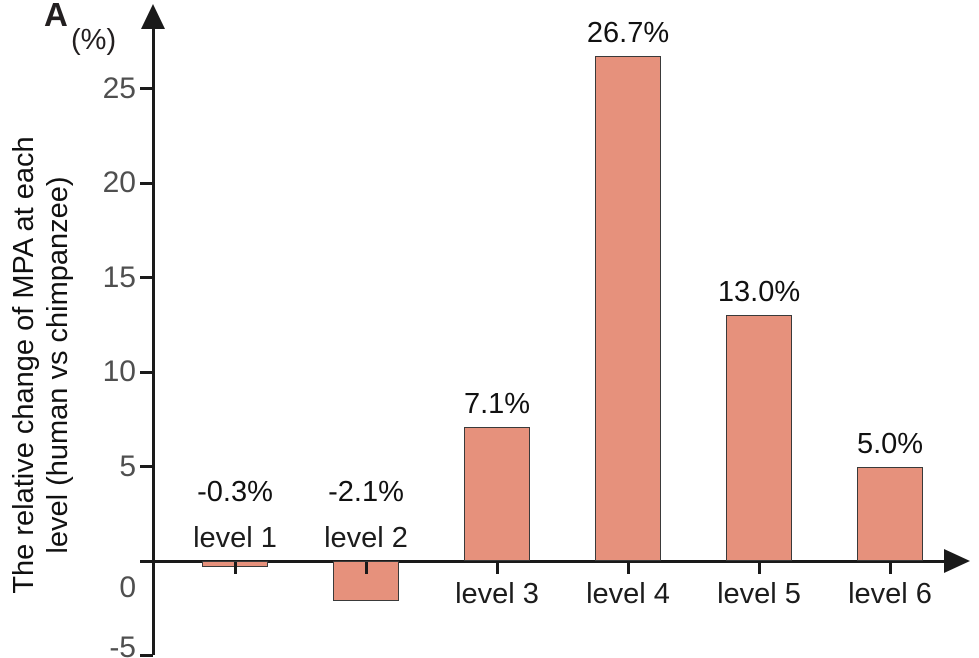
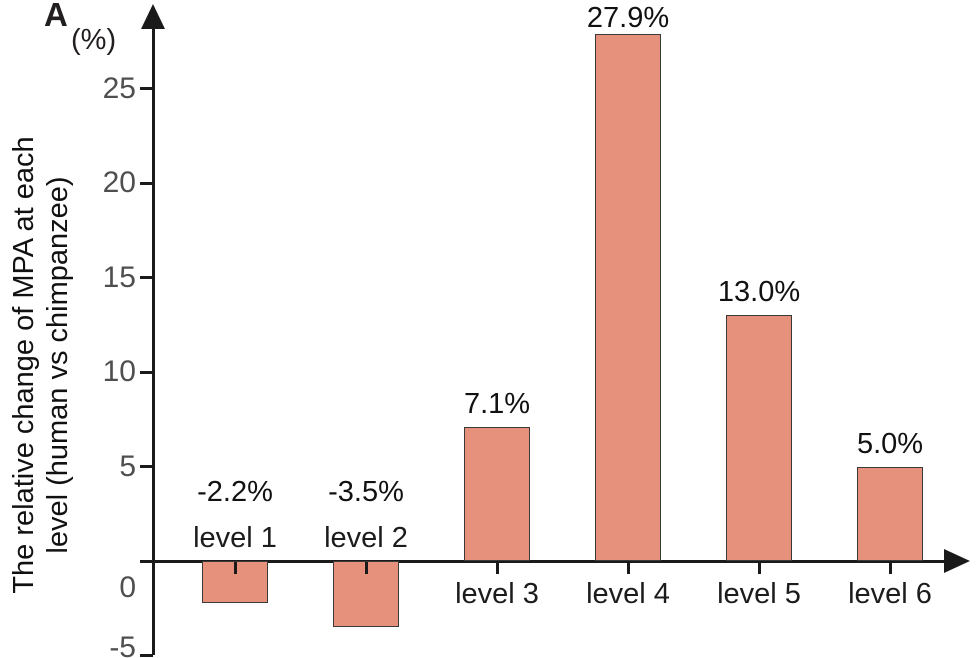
level 1: -0.3% -> -2.2%
level 2: -2.1% -> -3.5%
level 4: 26.7% -> 27.9%
